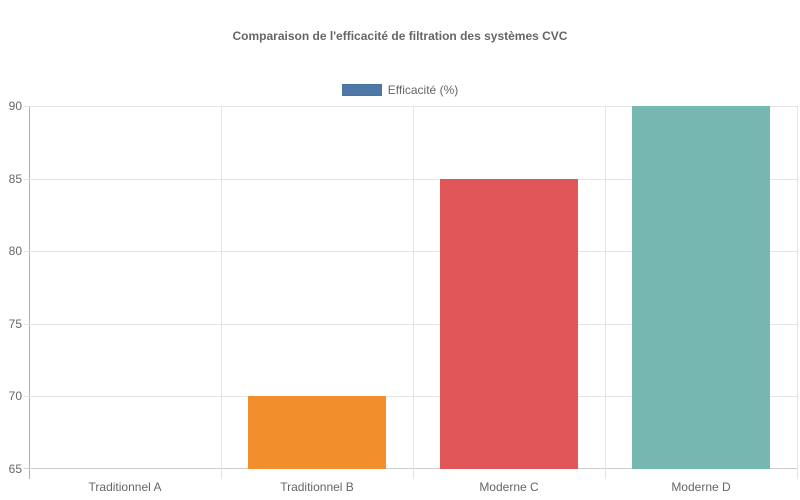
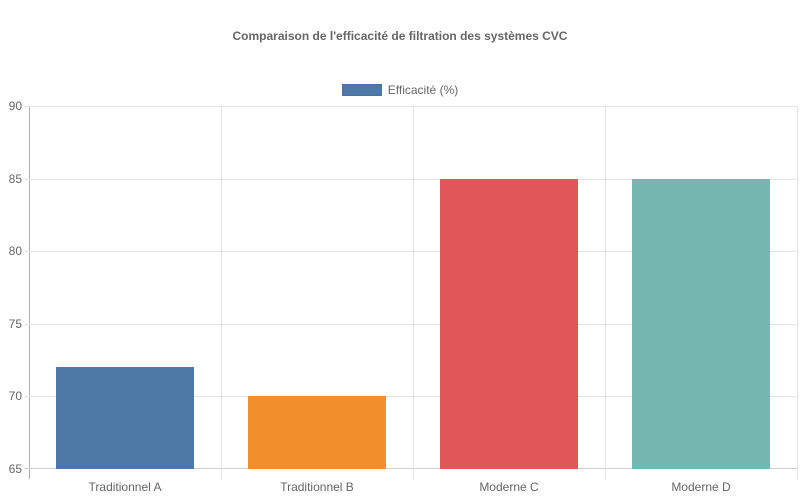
Traditionnel A: 65 -> 72
Moderne D: 90 -> 85
